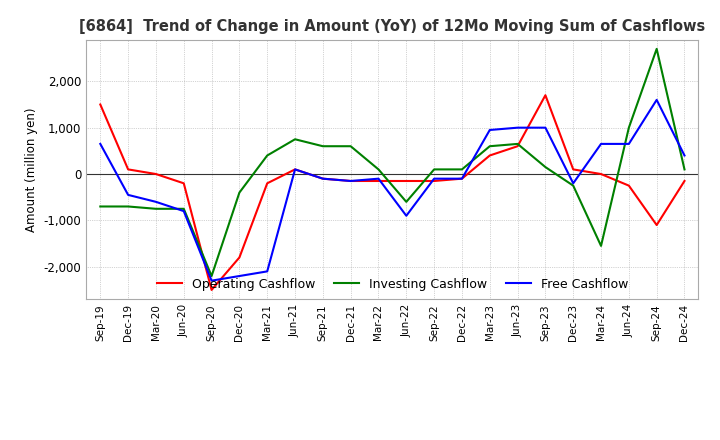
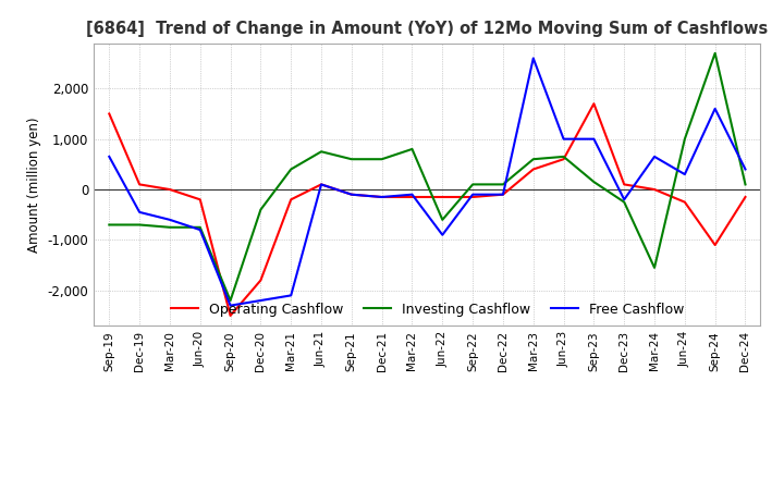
Investing Cashflow/Mar-22: 100 -> 800
Free Cashflow/Mar-23: 950 -> 2,600
Free Cashflow/Jun-24: 650 -> 300
